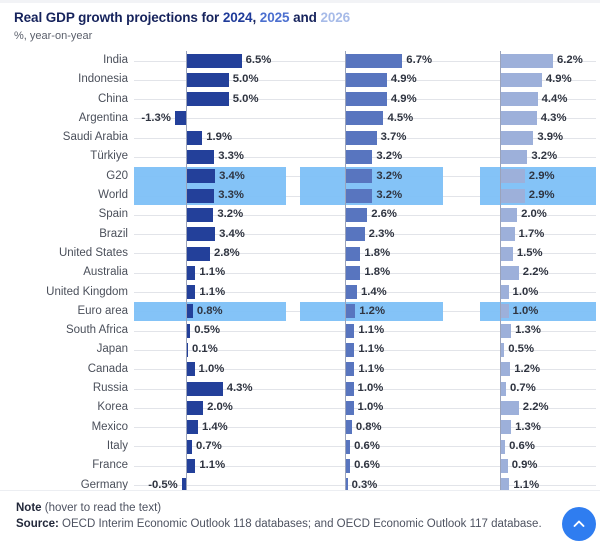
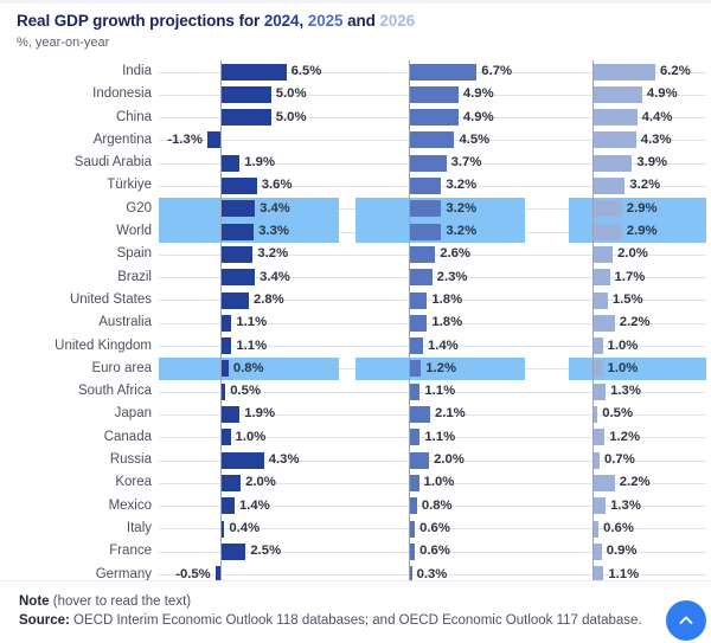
2024/Türkiye: 3.3% -> 3.6%
2024/Japan: 0.1% -> 1.9%
2025/Japan: 1.1% -> 2.1%
2025/Russia: 1.0% -> 2.0%
2024/Italy: 0.7% -> 0.4%
2024/France: 1.1% -> 2.5%
